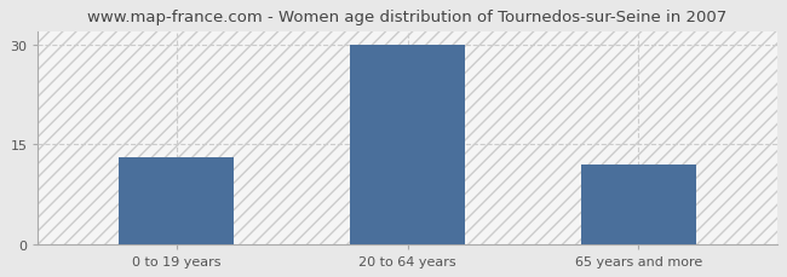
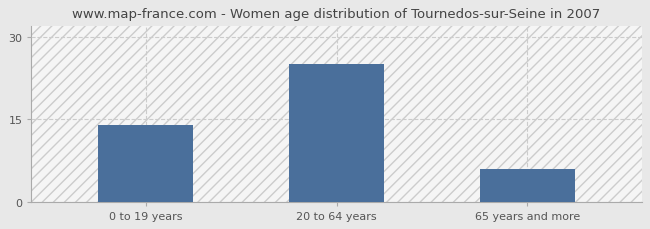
0 to 19 years: 13 -> 14
20 to 64 years: 30 -> 25
65 years and more: 12 -> 6
